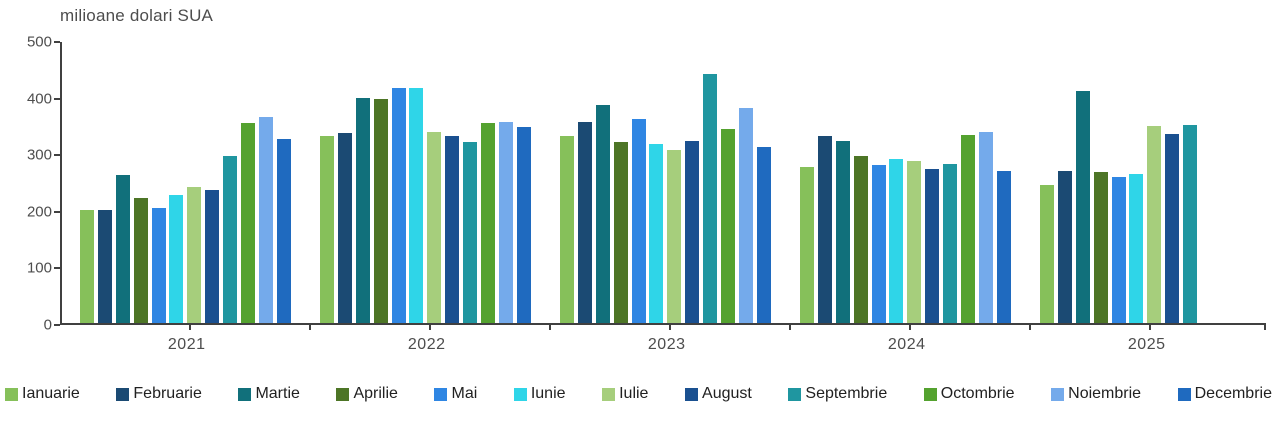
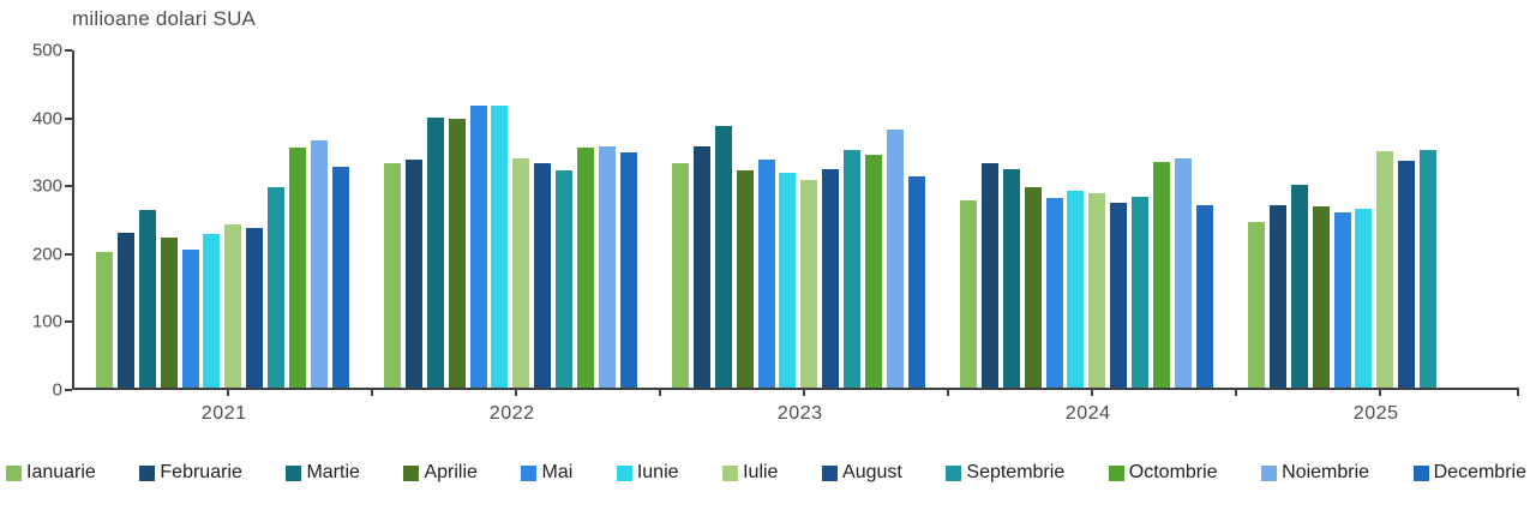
Februarie/2021: 200 -> 230
Mai/2023: 360 -> 340
Septembrie/2023: 440 -> 350
Martie/2025: 410 -> 300
